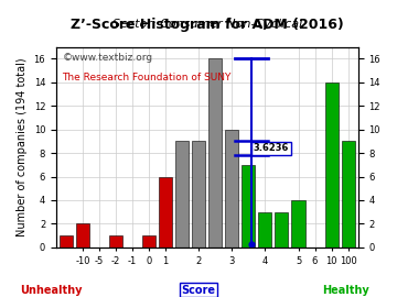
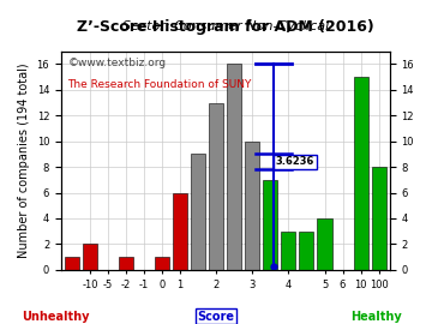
2: 9 -> 13
10: 14 -> 15
100: 9 -> 8
